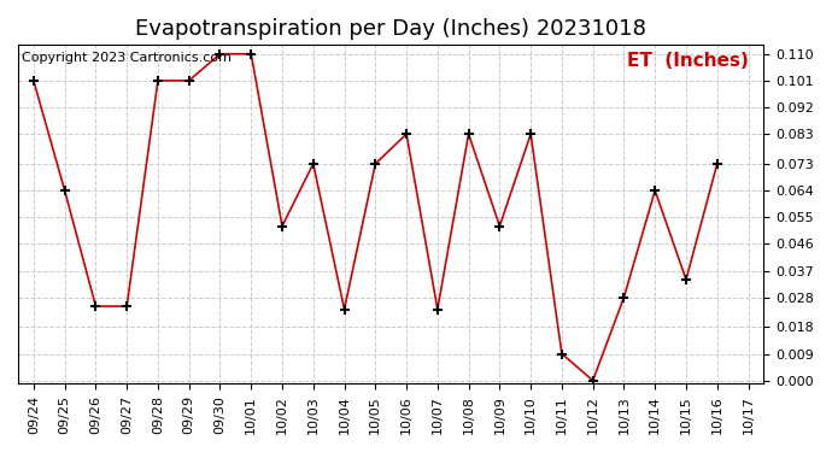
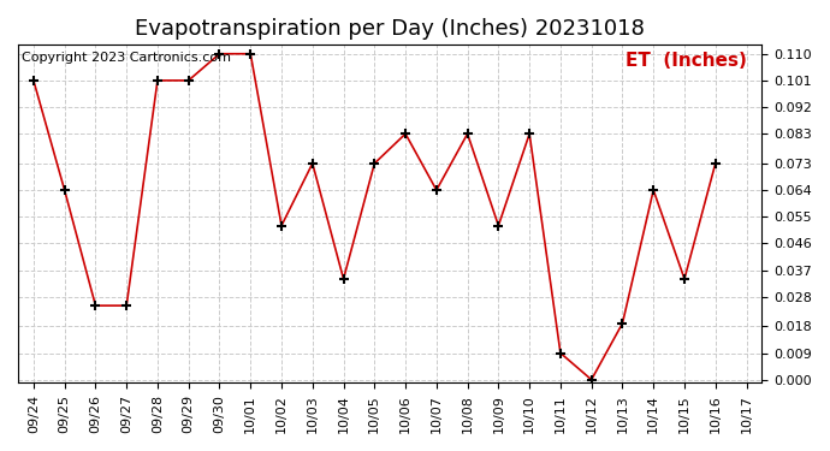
10/04: 0.024 -> 0.034
10/07: 0.024 -> 0.064
10/13: 0.028 -> 0.019
